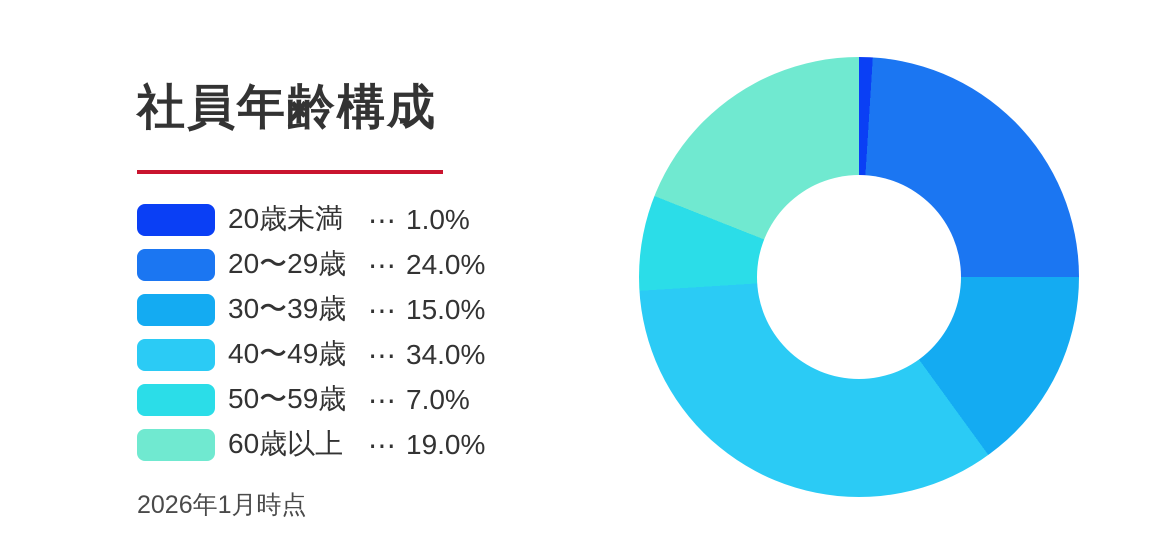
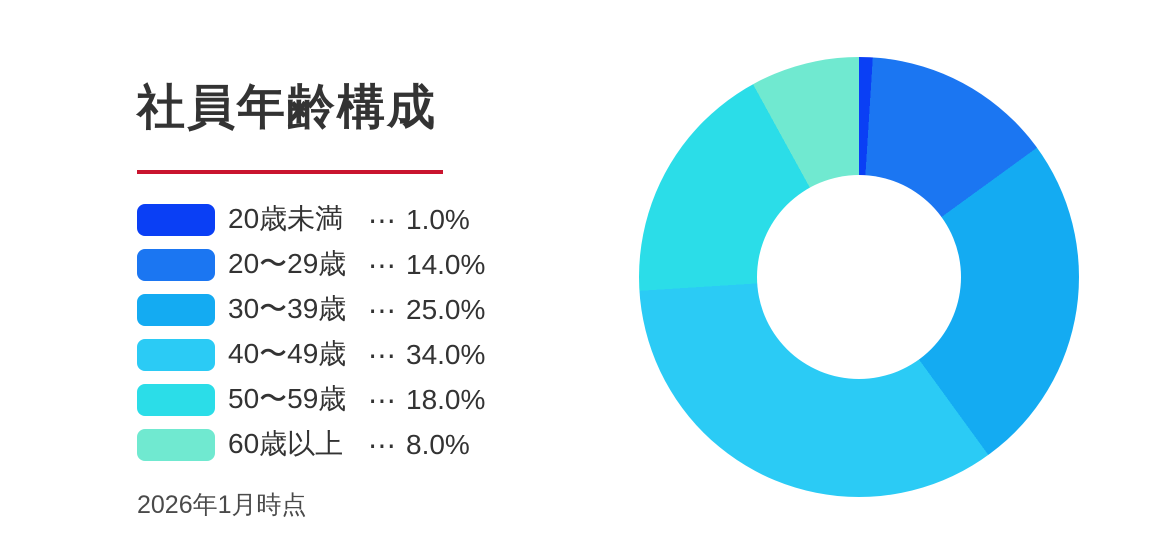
20〜29歳: 24.0% -> 14.0%
30〜39歳: 15.0% -> 25.0%
50〜59歳: 7.0% -> 18.0%
60歳以上: 19.0% -> 8.0%
